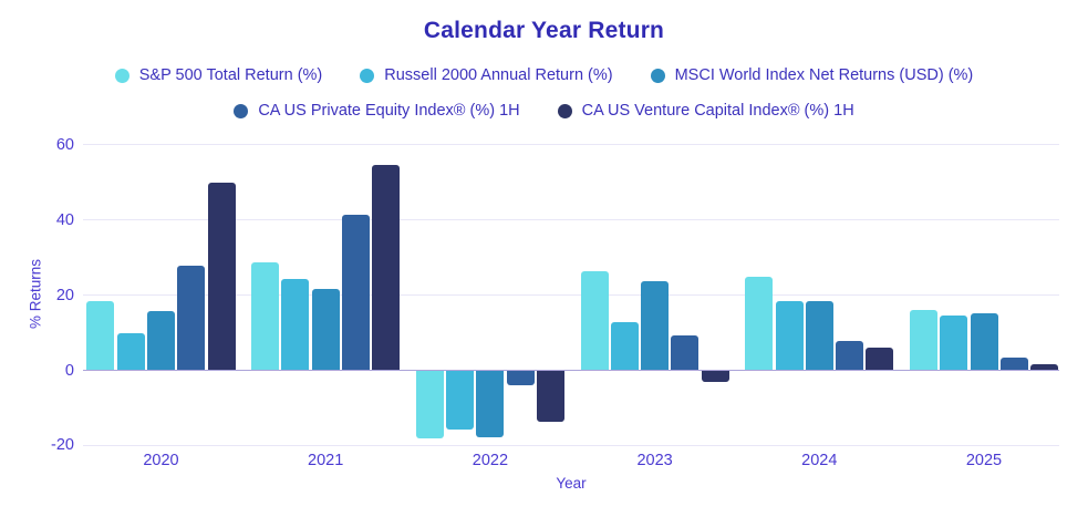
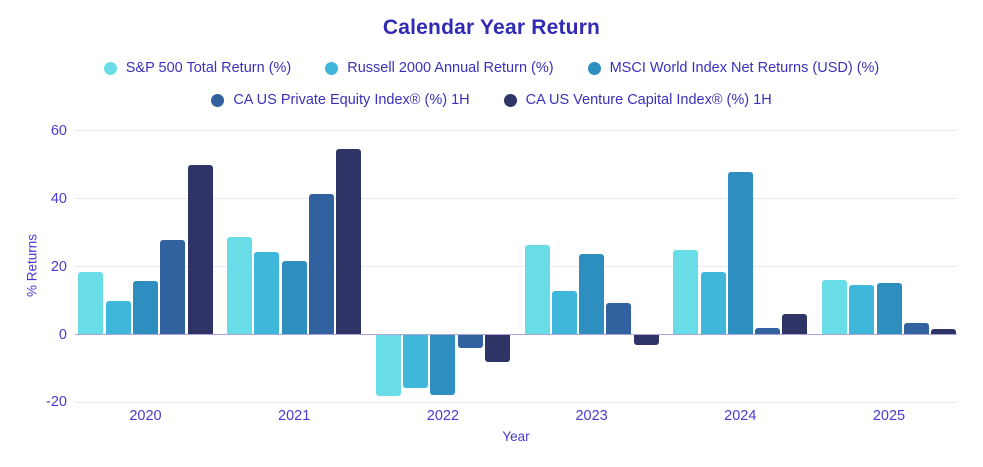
CA US Venture Capital Index® (%) 1H/2022: -14 -> -8
MSCI World Index Net Returns (USD) (%)/2024: 18 -> 48
CA US Private Equity Index® (%) 1H/2024: 8 -> 2
